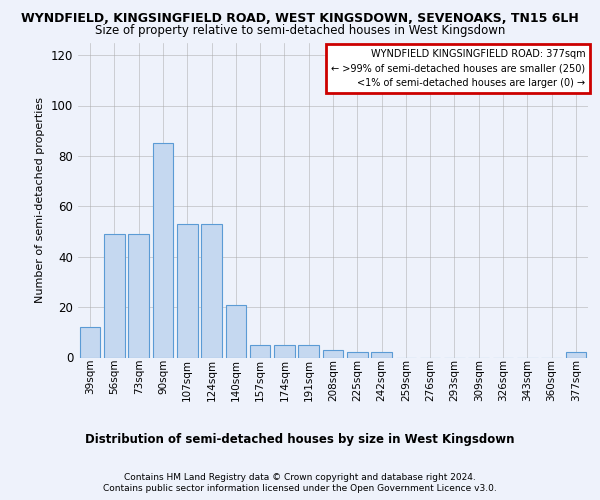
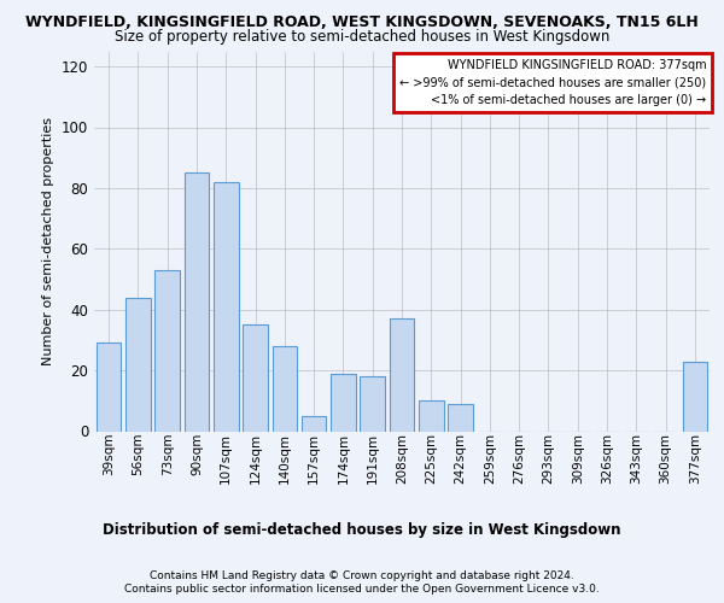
39sqm: 12 -> 29
56sqm: 49 -> 44
73sqm: 49 -> 53
107sqm: 53 -> 82
124sqm: 53 -> 35
140sqm: 21 -> 28
174sqm: 5 -> 19
191sqm: 5 -> 18
208sqm: 3 -> 37
225sqm: 2 -> 10
242sqm: 2 -> 9
377sqm: 2 -> 23
